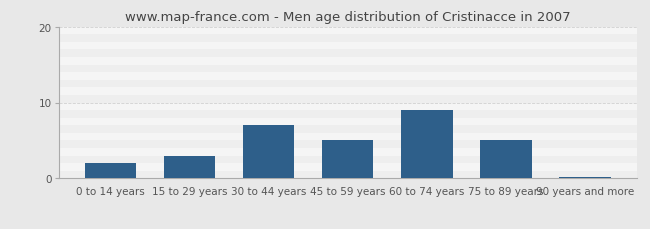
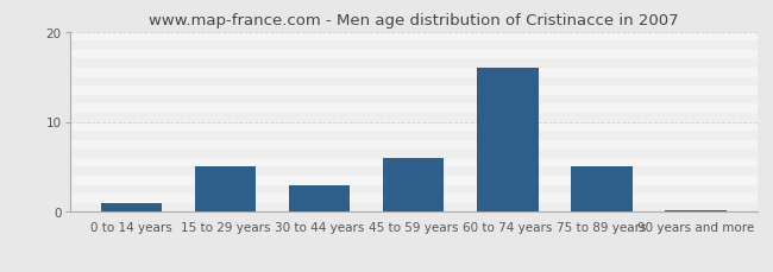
0 to 14 years: 2.0 -> 1.0
15 to 29 years: 3.0 -> 5.0
30 to 44 years: 7.0 -> 3.0
45 to 59 years: 5.0 -> 6.0
60 to 74 years: 9.0 -> 16.0
